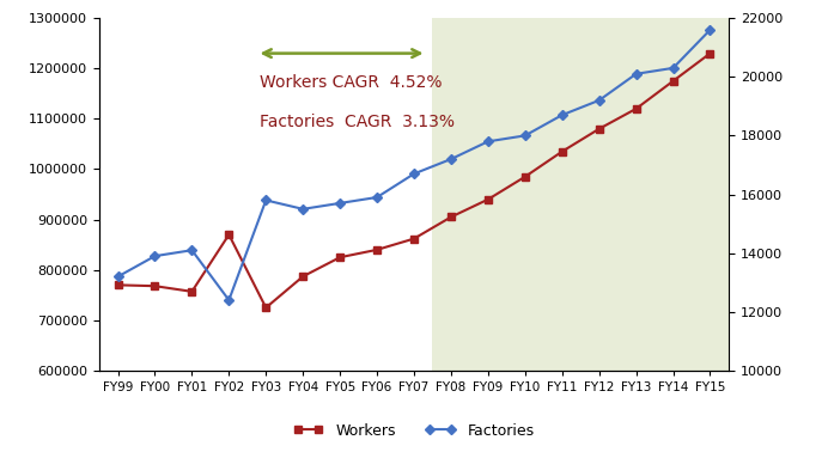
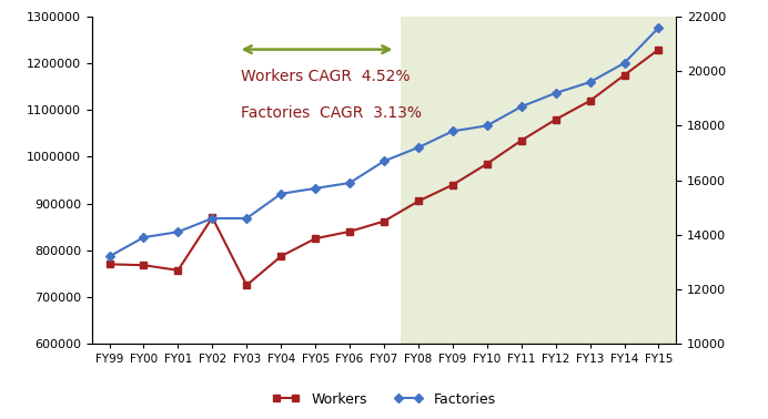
Factories/FY02: 12400 -> 14600
Factories/FY03: 15800 -> 14600
Factories/FY13: 20100 -> 19600
